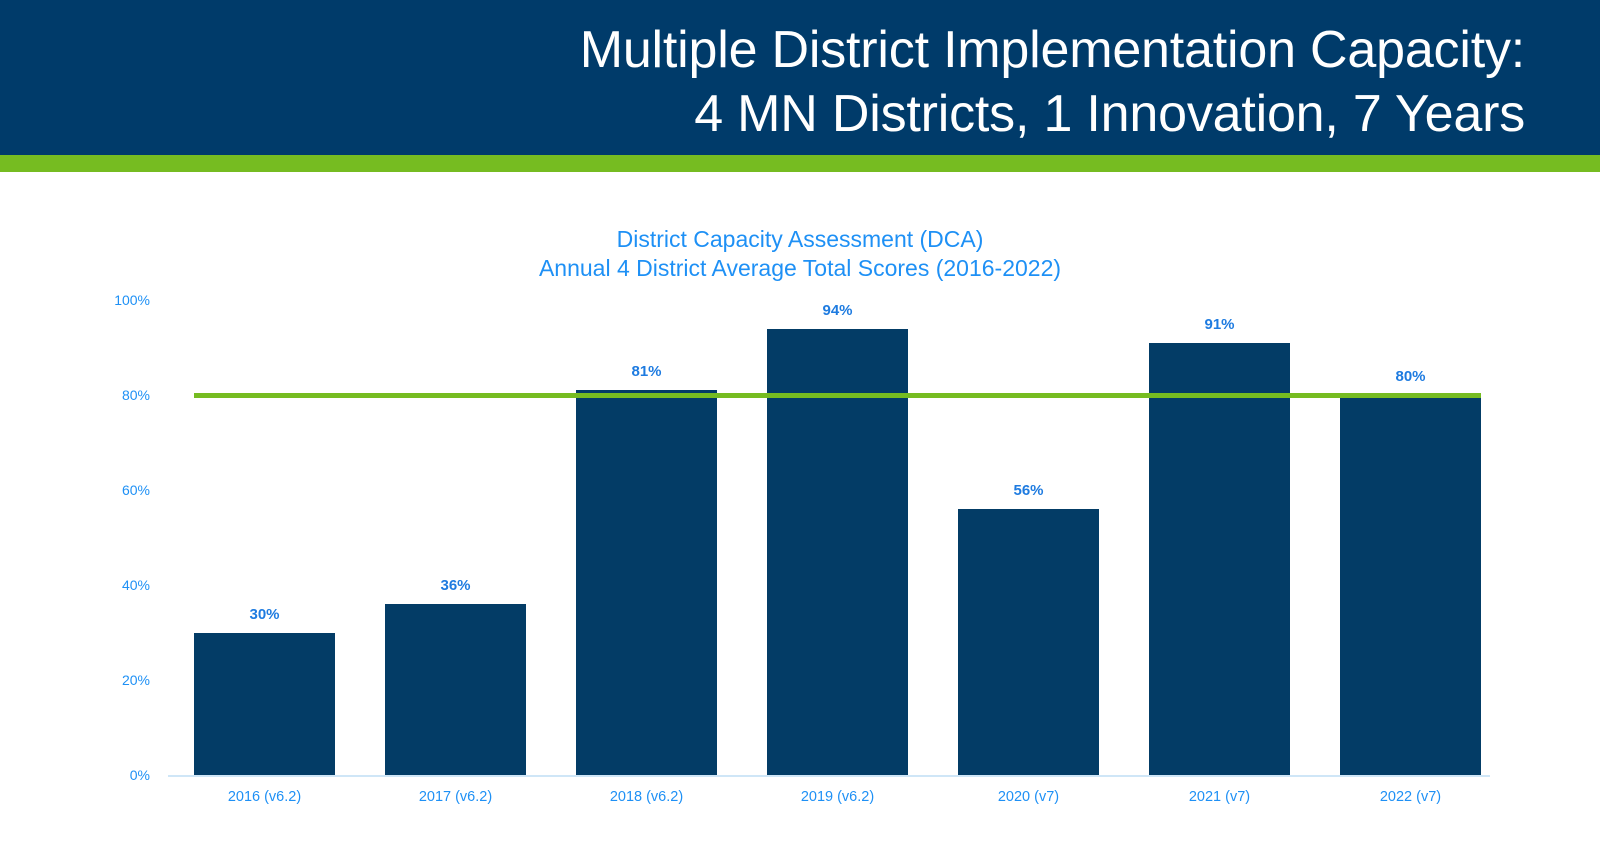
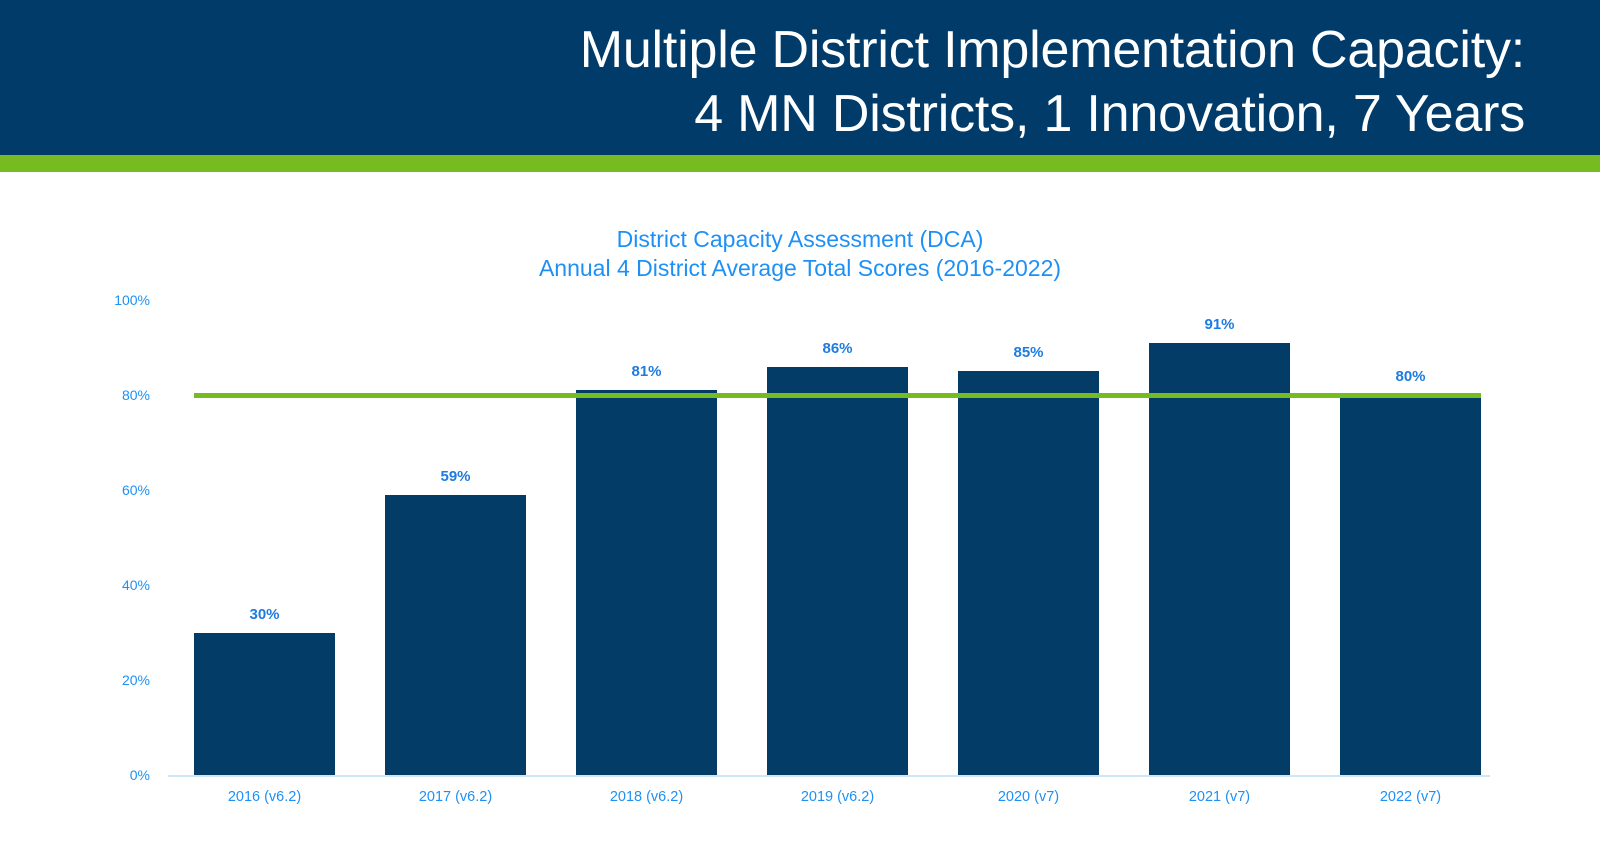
2017 (v6.2): 36% -> 59%
2019 (v6.2): 94% -> 86%
2020 (v7): 56% -> 85%
